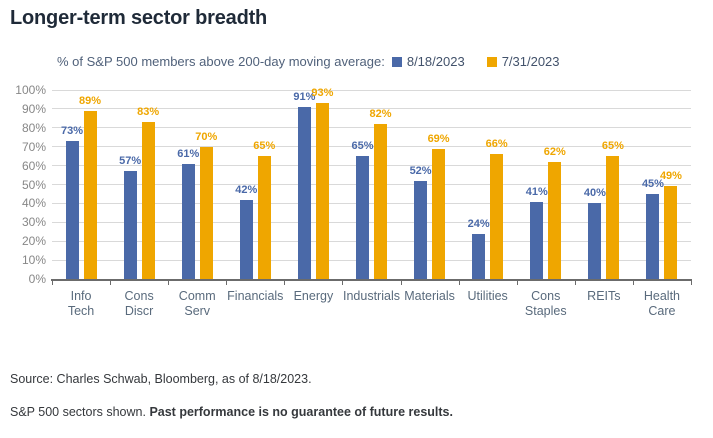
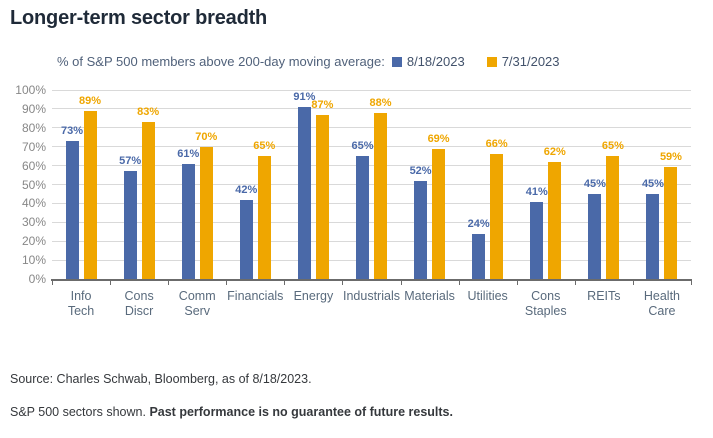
7/31/2023/Energy: 93% -> 87%
7/31/2023/Industrials: 82% -> 88%
8/18/2023/REITs: 40% -> 45%
7/31/2023/Health Care: 49% -> 59%
